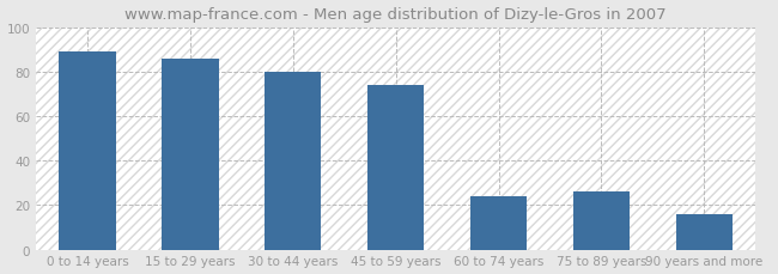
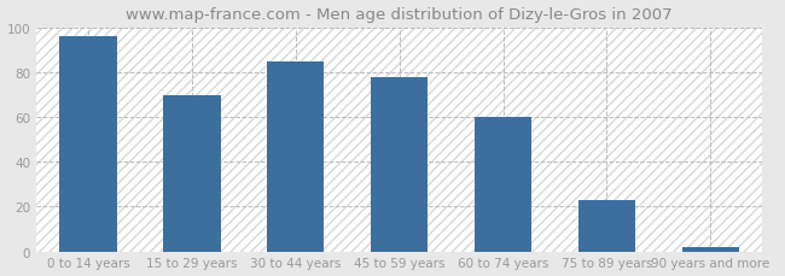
0 to 14 years: 89 -> 96
15 to 29 years: 86 -> 70
30 to 44 years: 80 -> 85
45 to 59 years: 74 -> 78
60 to 74 years: 24 -> 60
75 to 89 years: 26 -> 23
90 years and more: 16 -> 2
